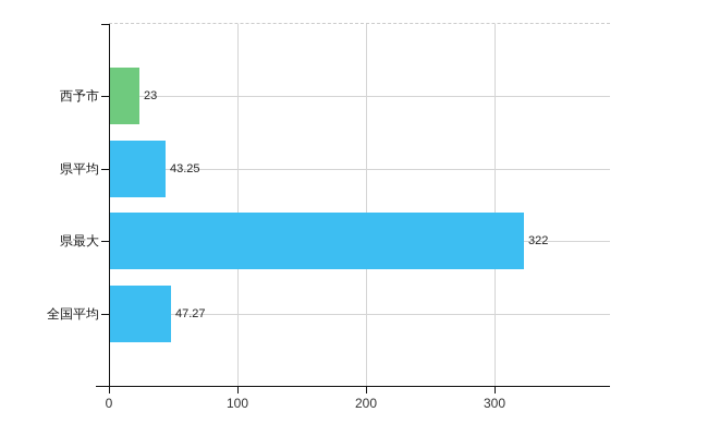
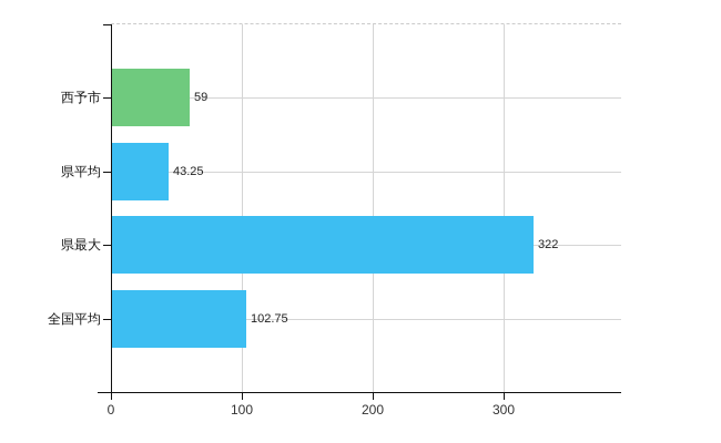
西予市: 23 -> 59
全国平均: 47.27 -> 102.75
